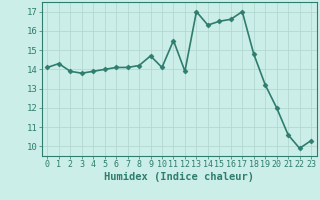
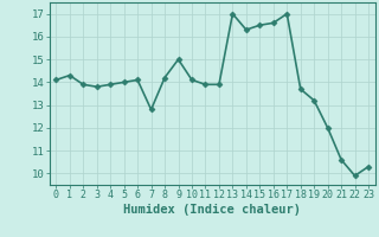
7: 14.1 -> 12.8
9: 14.7 -> 15.0
11: 15.5 -> 13.9
18: 14.8 -> 13.7
